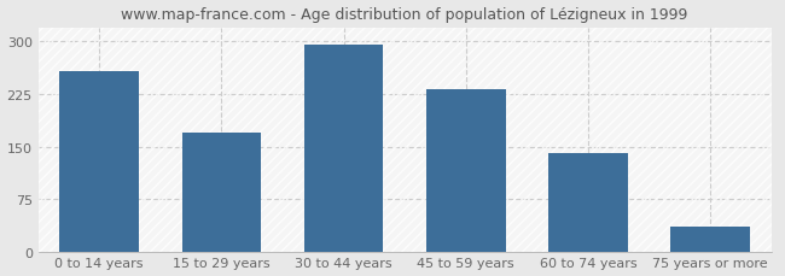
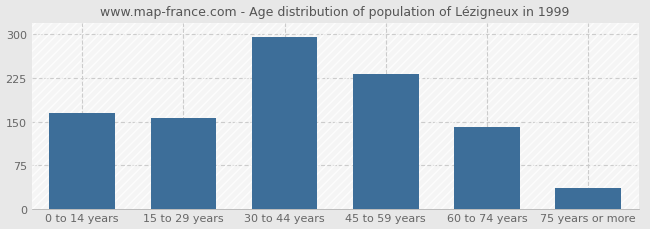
0 to 14 years: 258 -> 164
15 to 29 years: 170 -> 156
